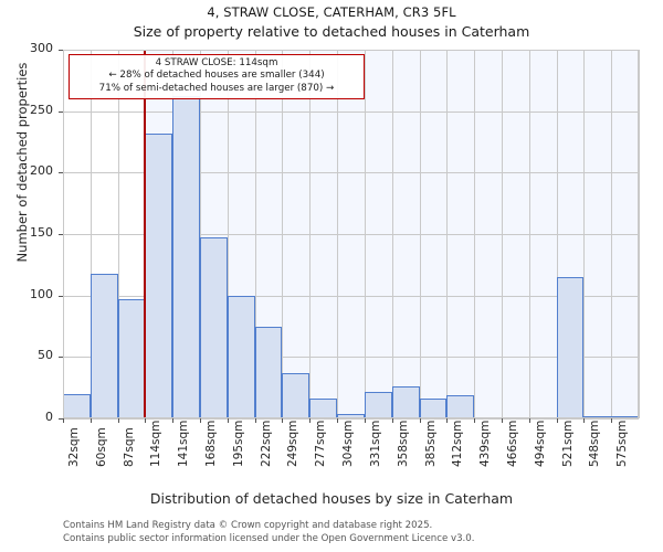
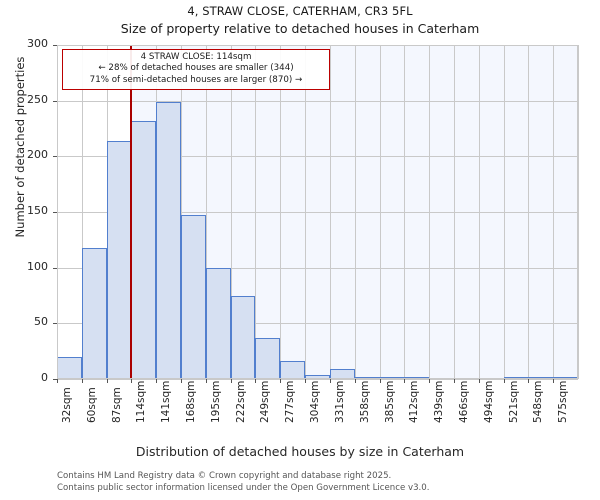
87sqm: 97 -> 214
141sqm: 262 -> 249
331sqm: 22 -> 9
358sqm: 26 -> 2
385sqm: 16 -> 2
412sqm: 19 -> 1
521sqm: 115 -> 1
